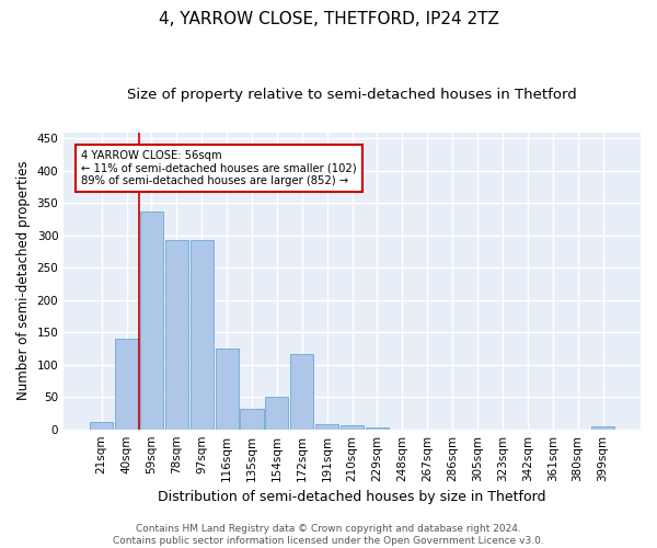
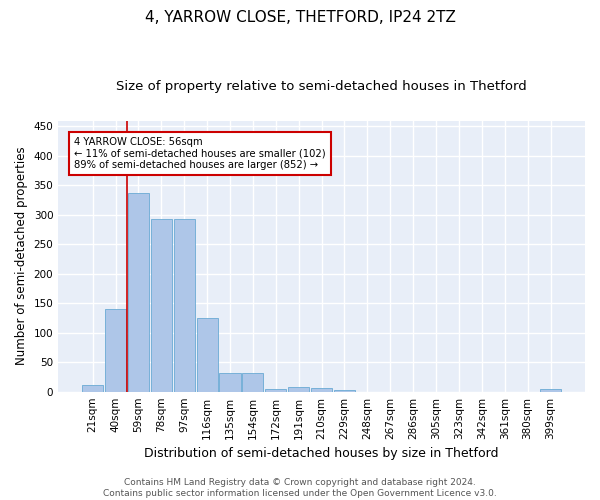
154sqm: 50 -> 32
172sqm: 116 -> 5
